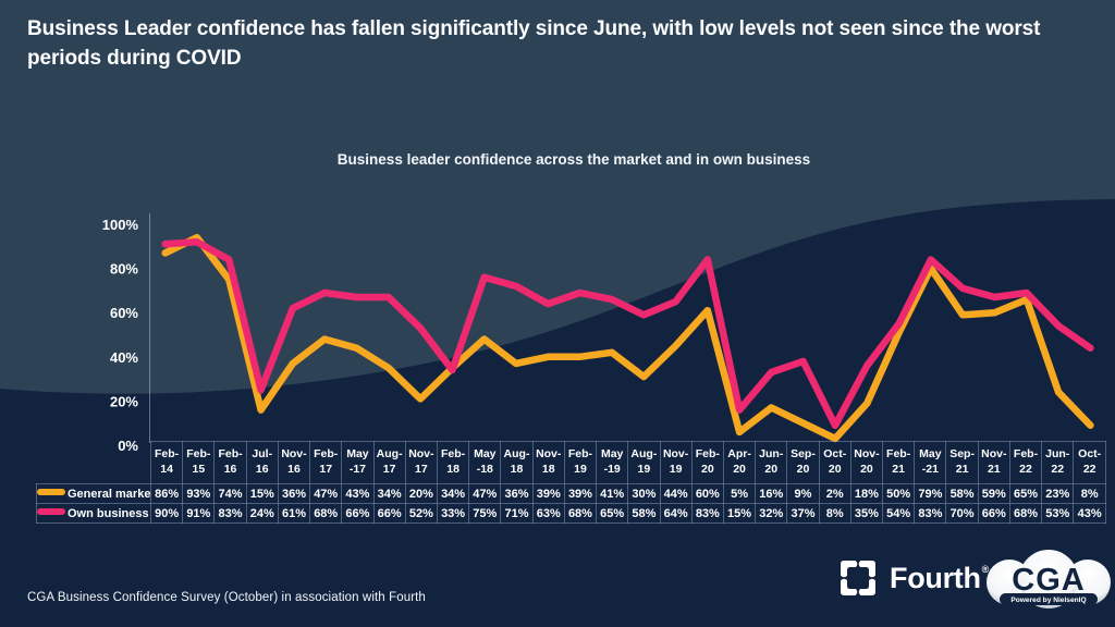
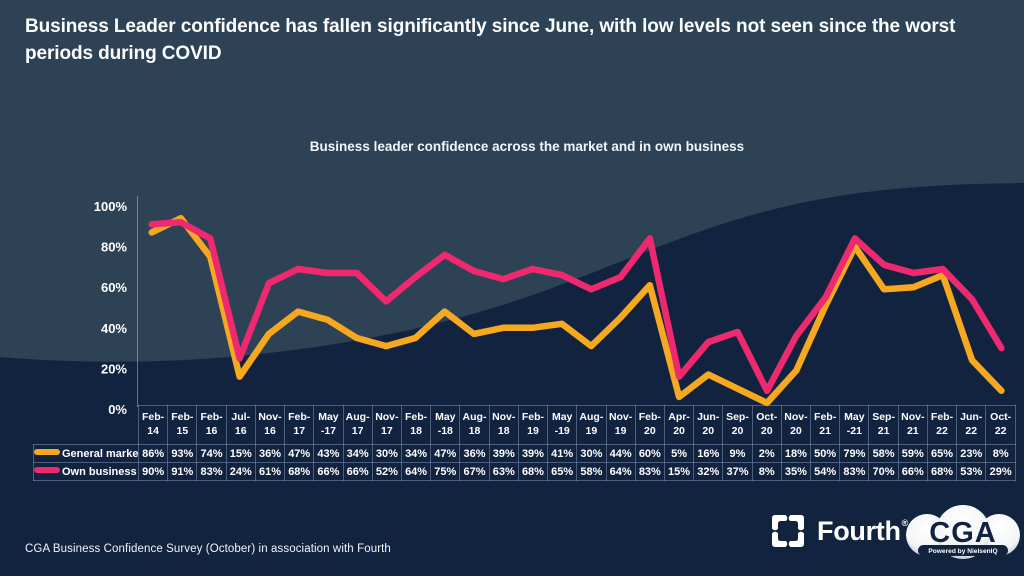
General market/Nov-17: 20% -> 30%
Own business/Feb-18: 33% -> 64%
Own business/Aug-18: 71% -> 67%
Own business/Oct-22: 43% -> 29%
